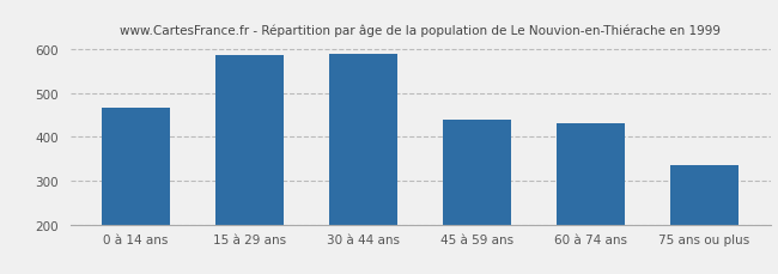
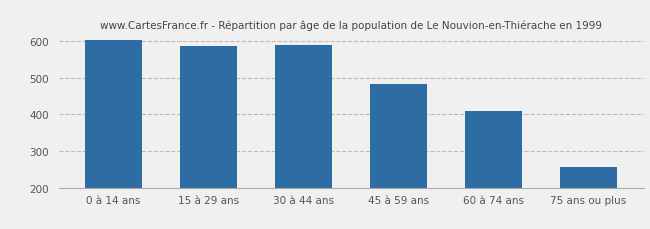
0 à 14 ans: 465 -> 601
45 à 59 ans: 440 -> 483
60 à 74 ans: 430 -> 410
75 ans ou plus: 335 -> 257
